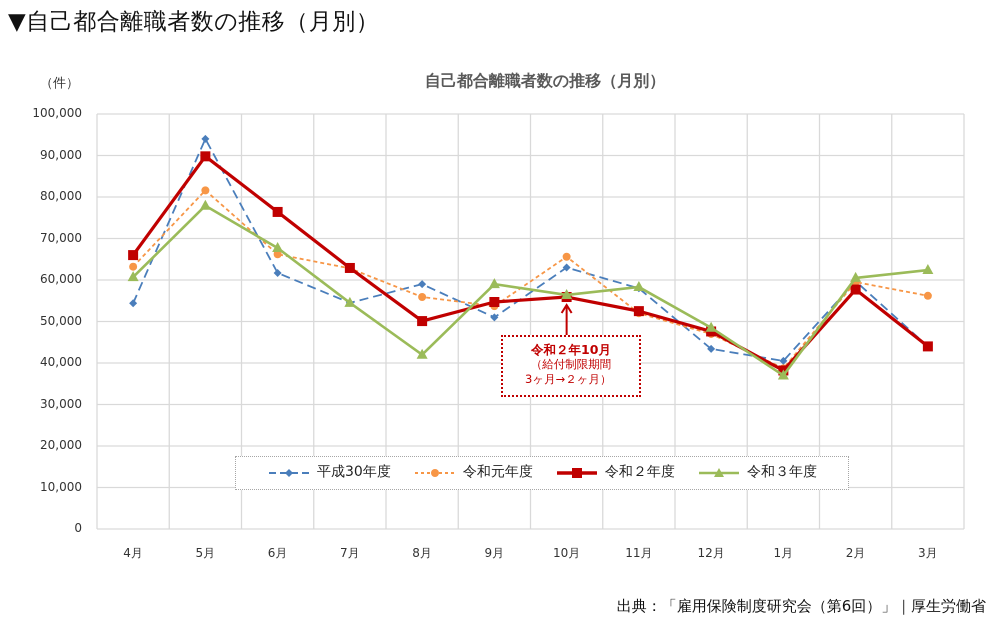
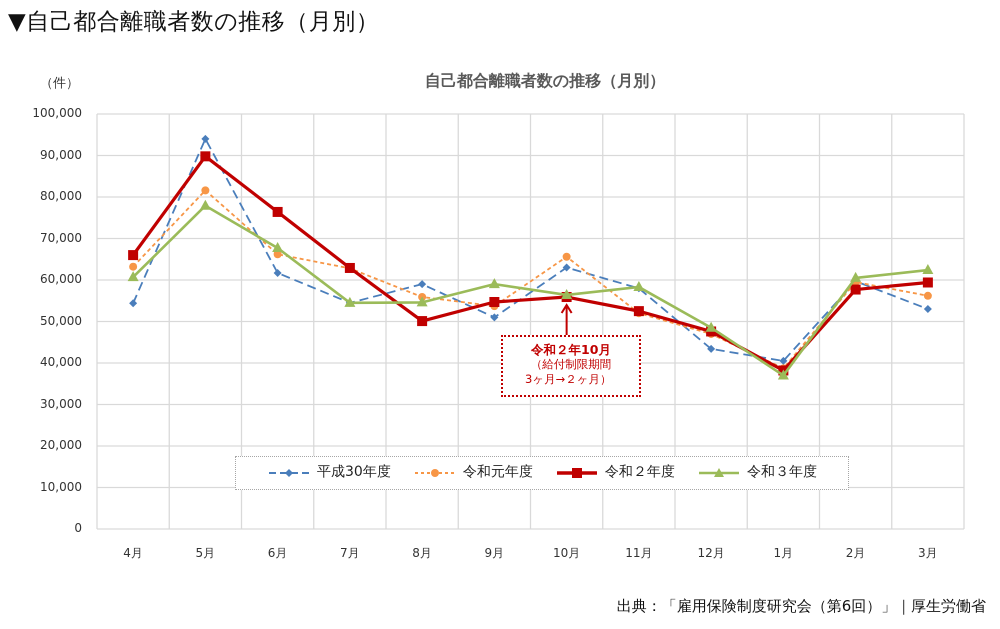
令和３年度/8月: 42000 -> 55000
平成30年度/3月: 44000 -> 53000
令和２年度/3月: 44000 -> 59000
